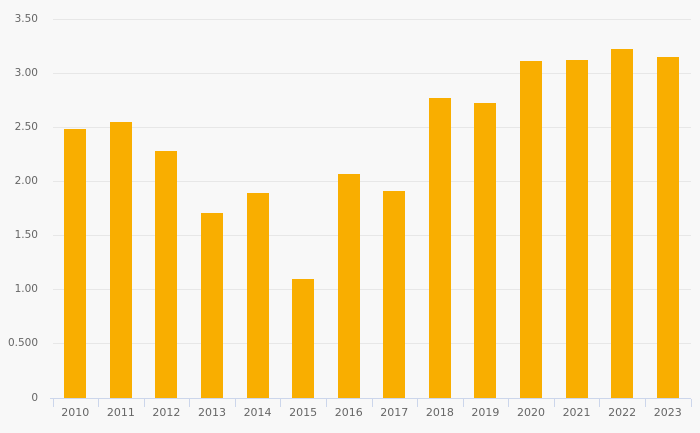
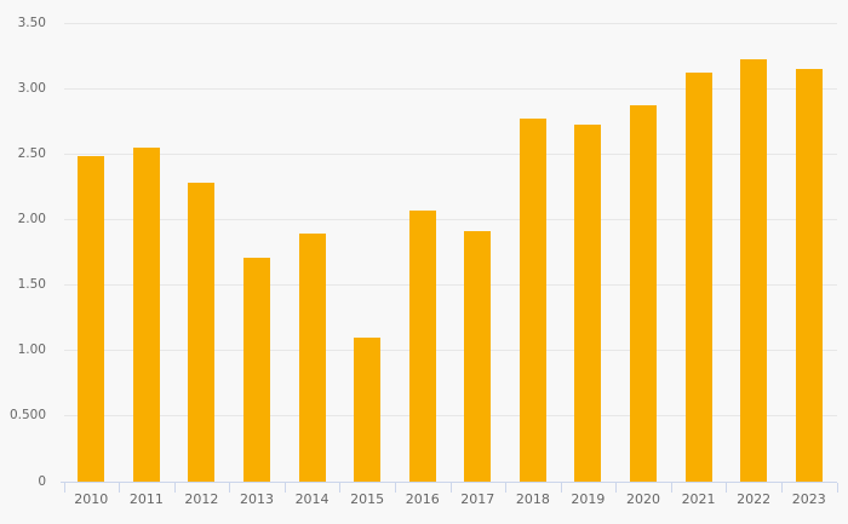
2020: 3.12 -> 2.88
